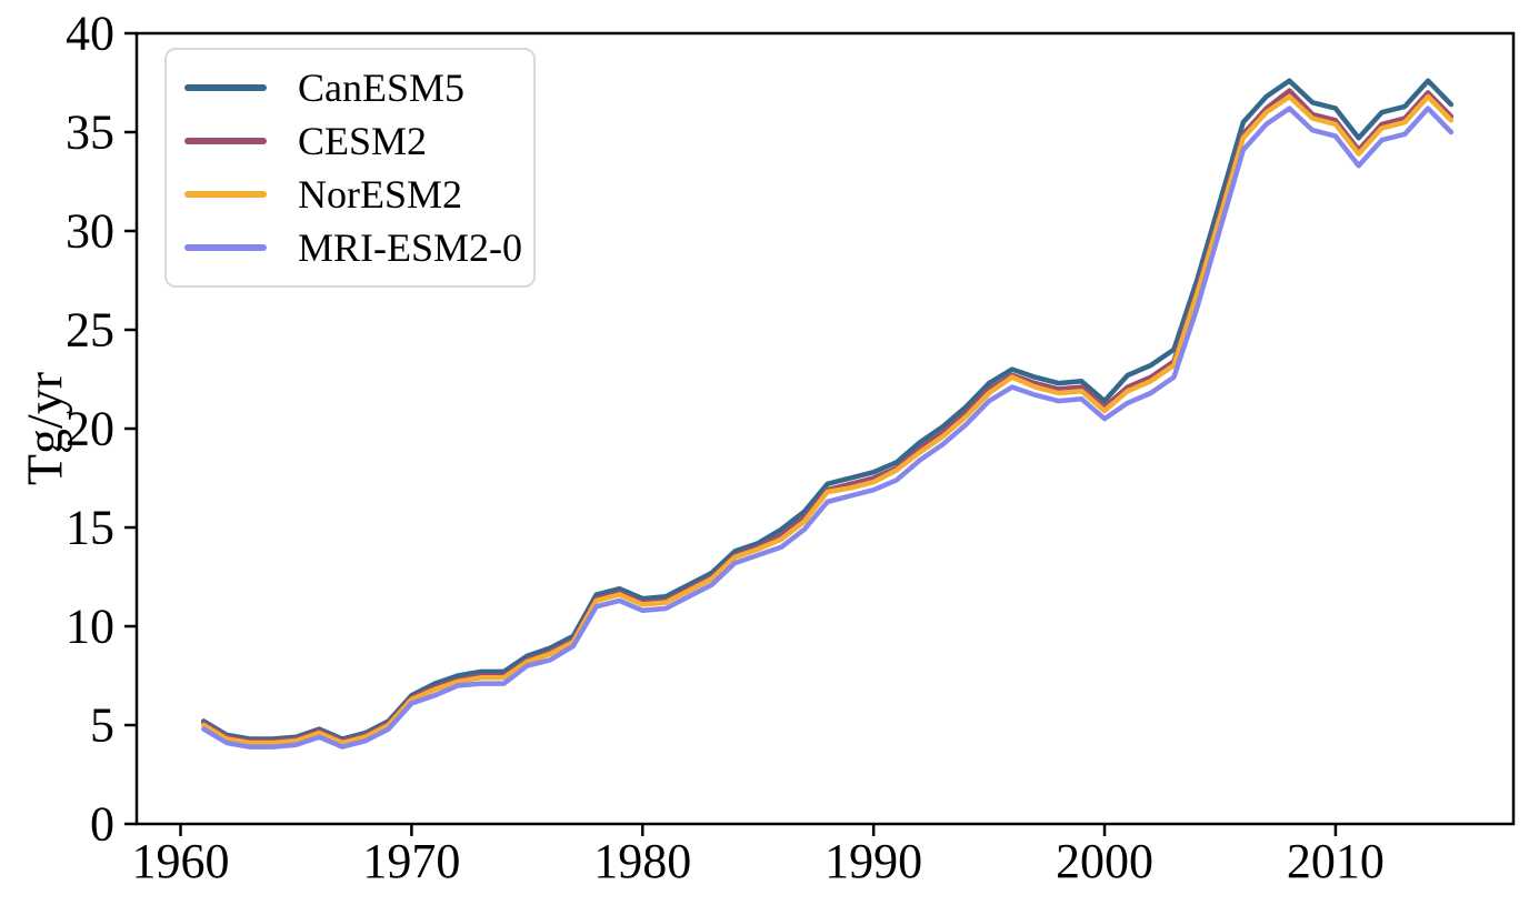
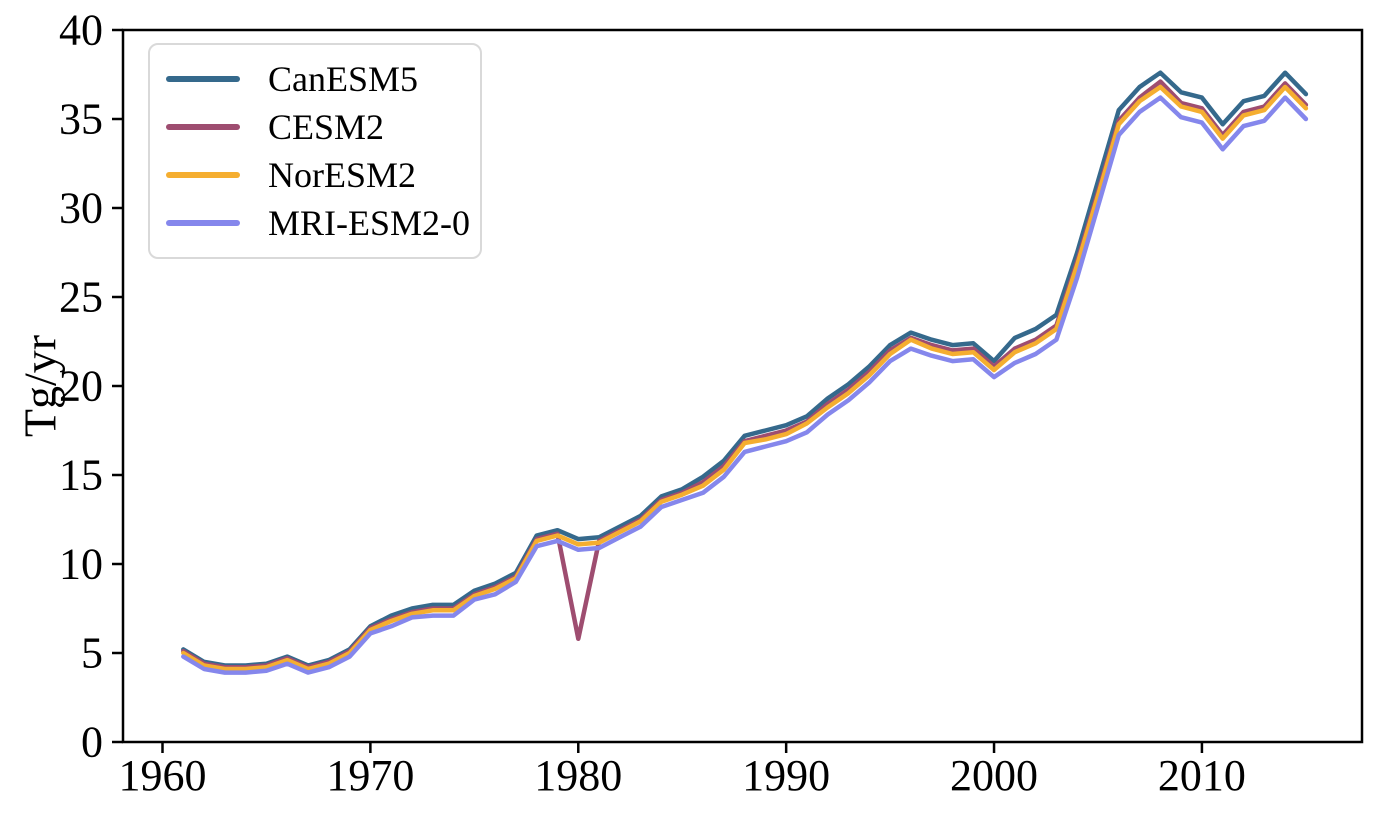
CESM2/1980: 11.2 -> 5.8
